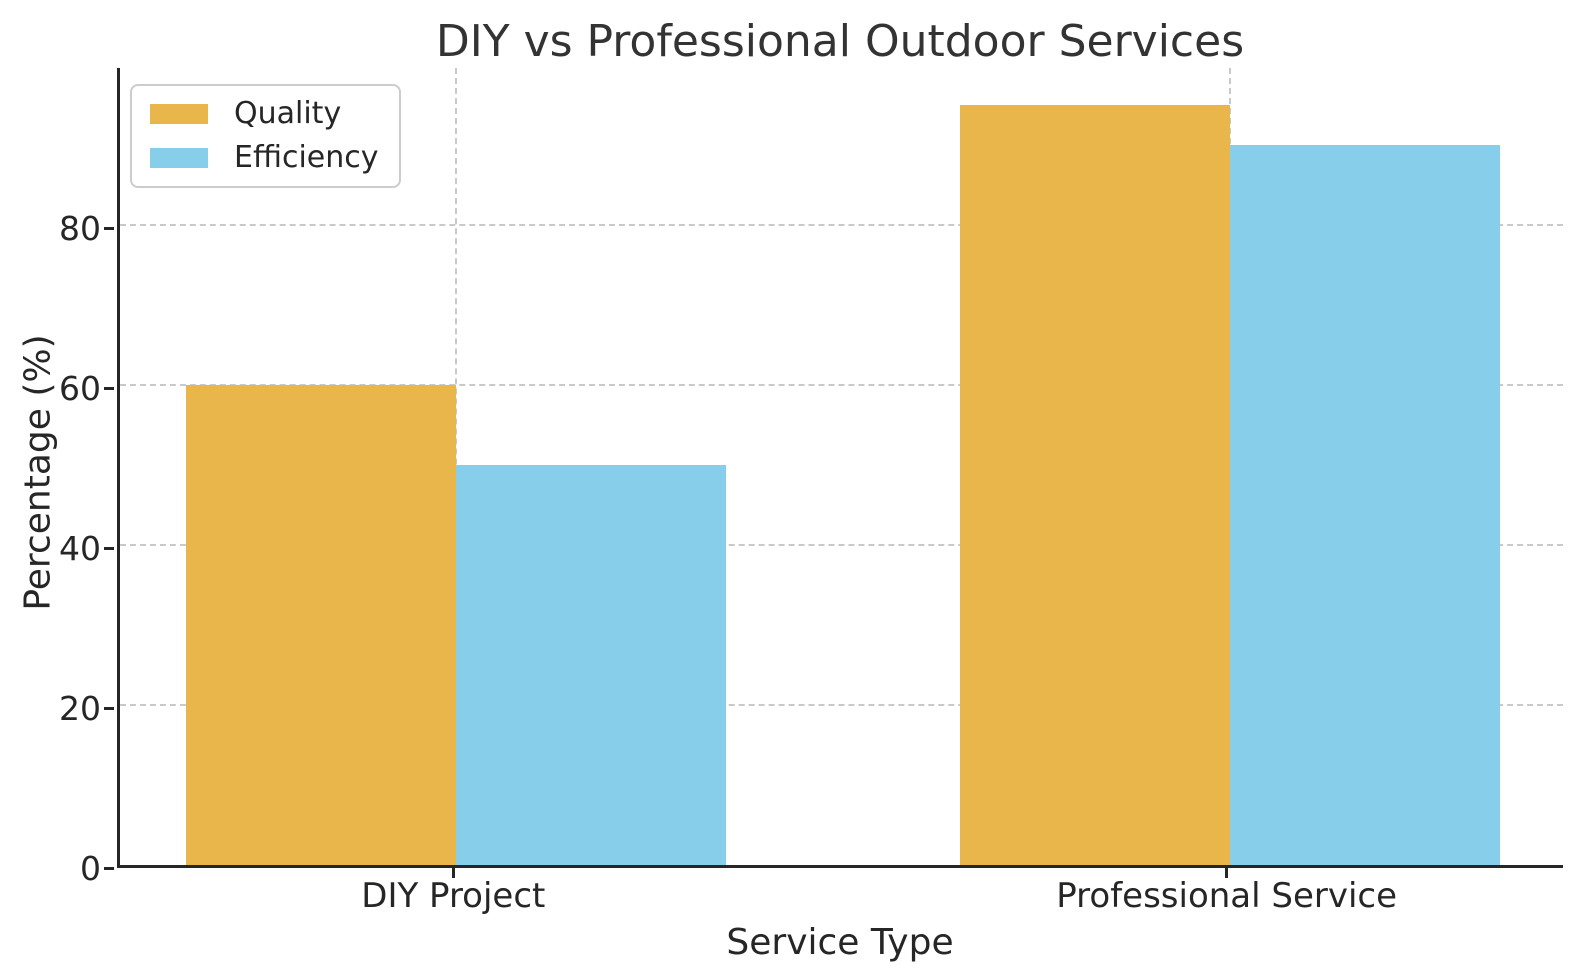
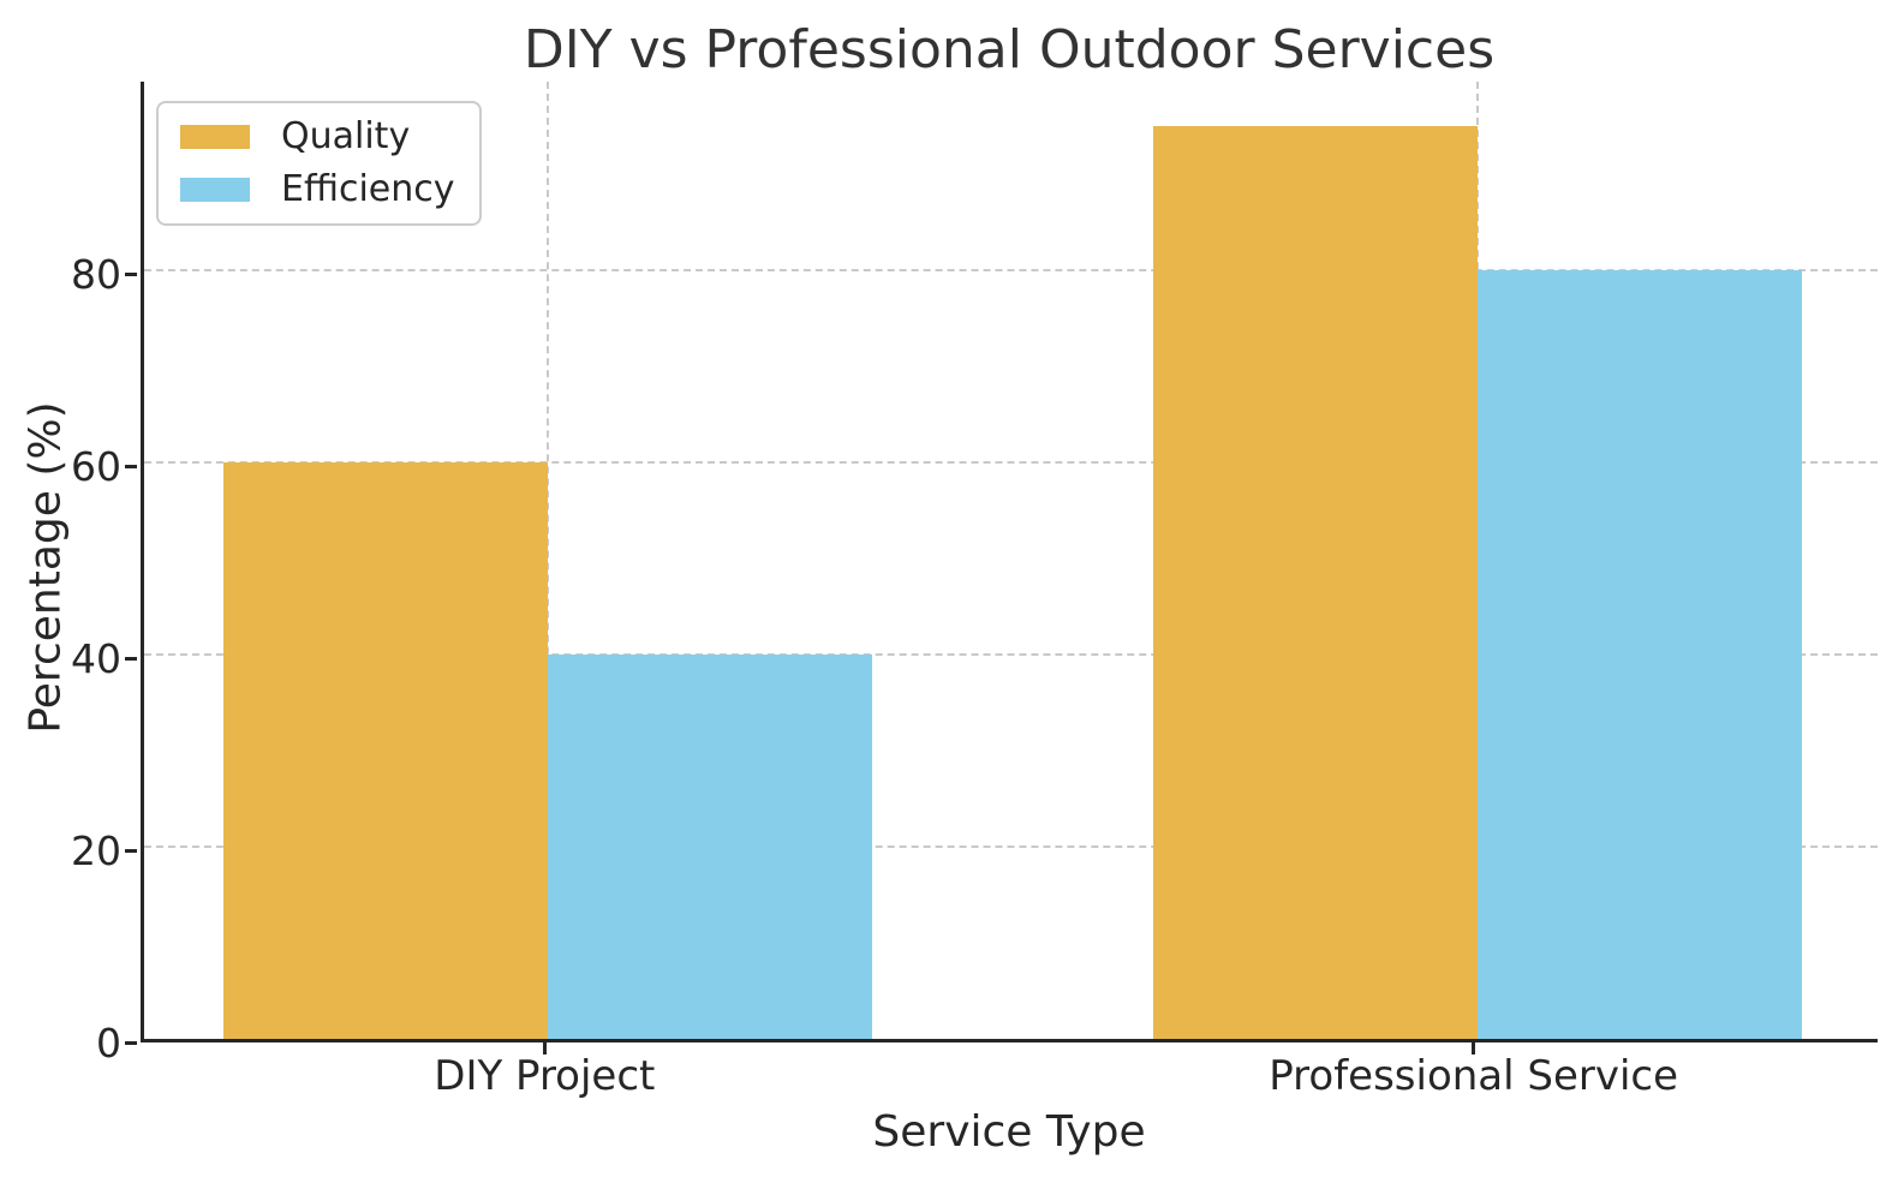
Efficiency/DIY Project: 50 -> 40
Efficiency/Professional Service: 90 -> 80
